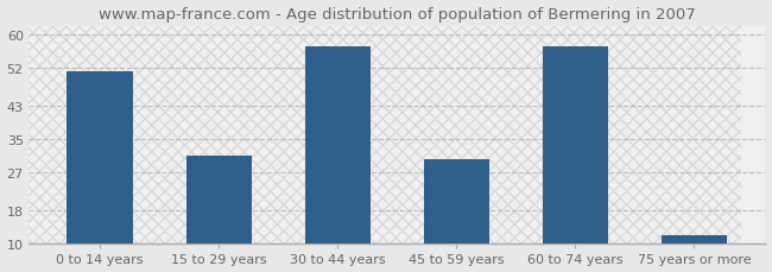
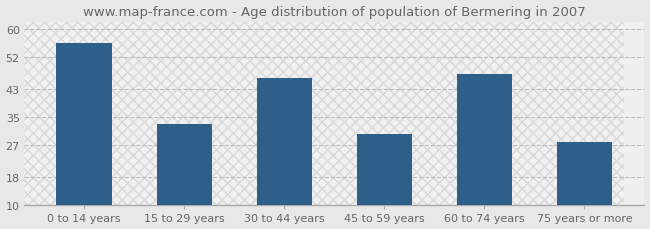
0 to 14 years: 51 -> 56
15 to 29 years: 31 -> 33
30 to 44 years: 57 -> 46
60 to 74 years: 57 -> 47
75 years or more: 12 -> 28
